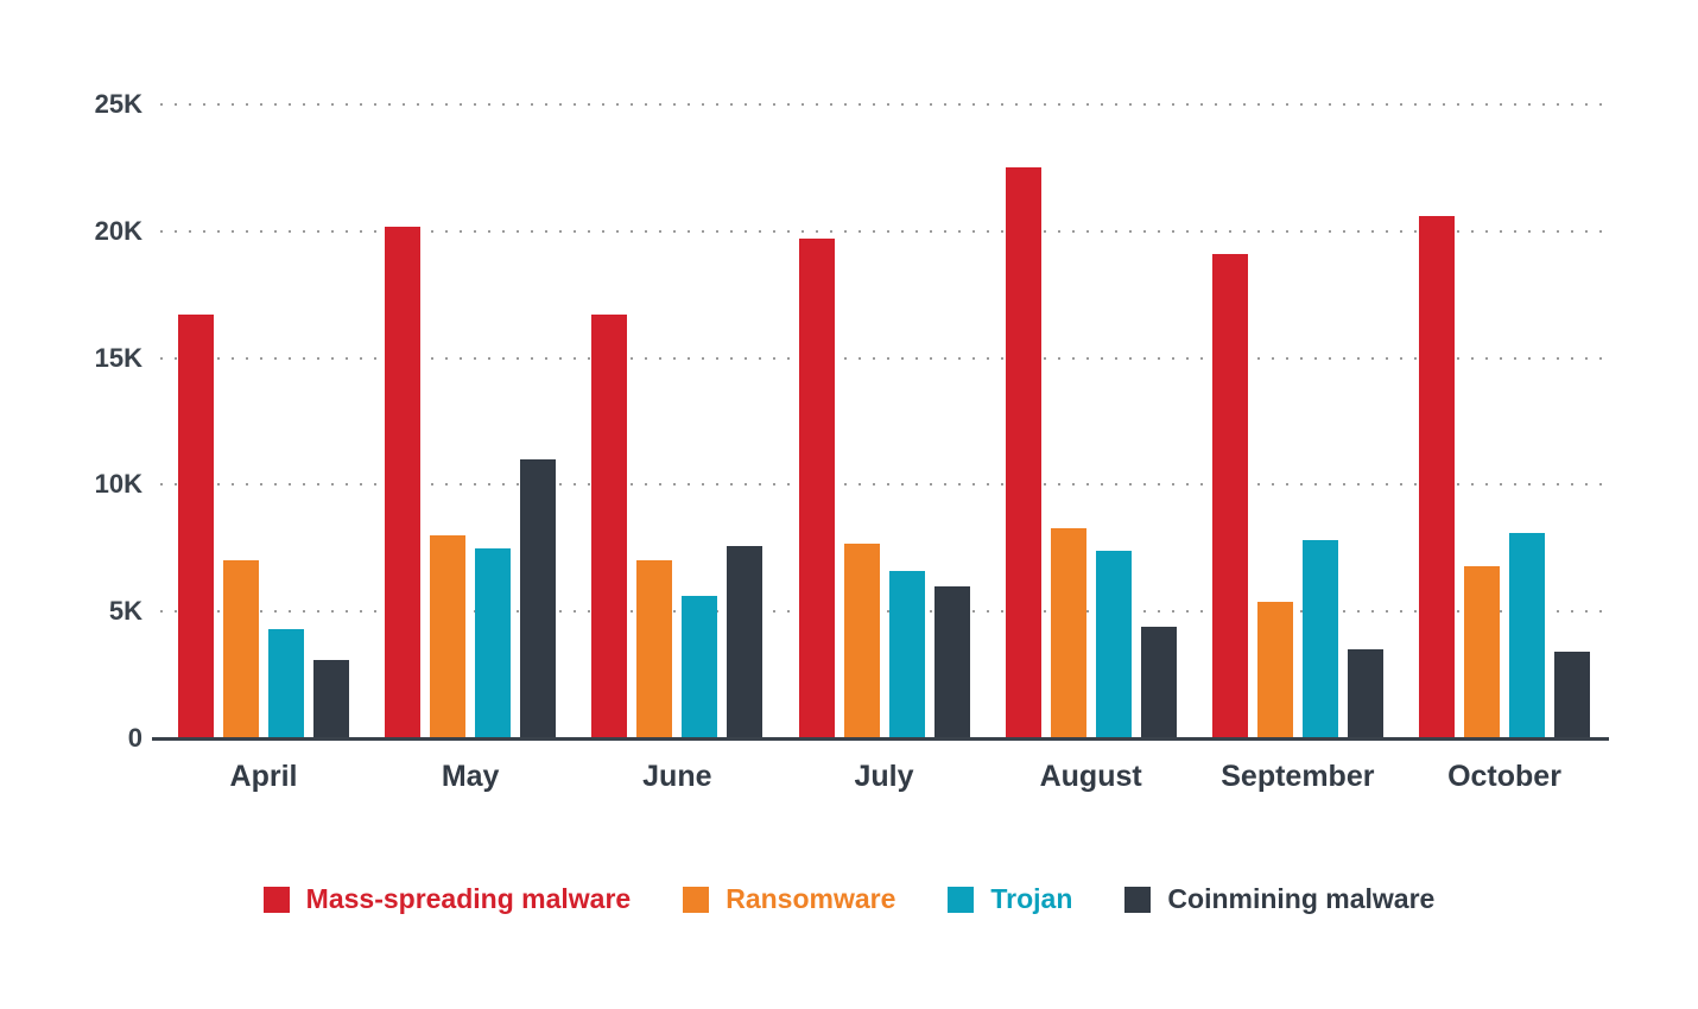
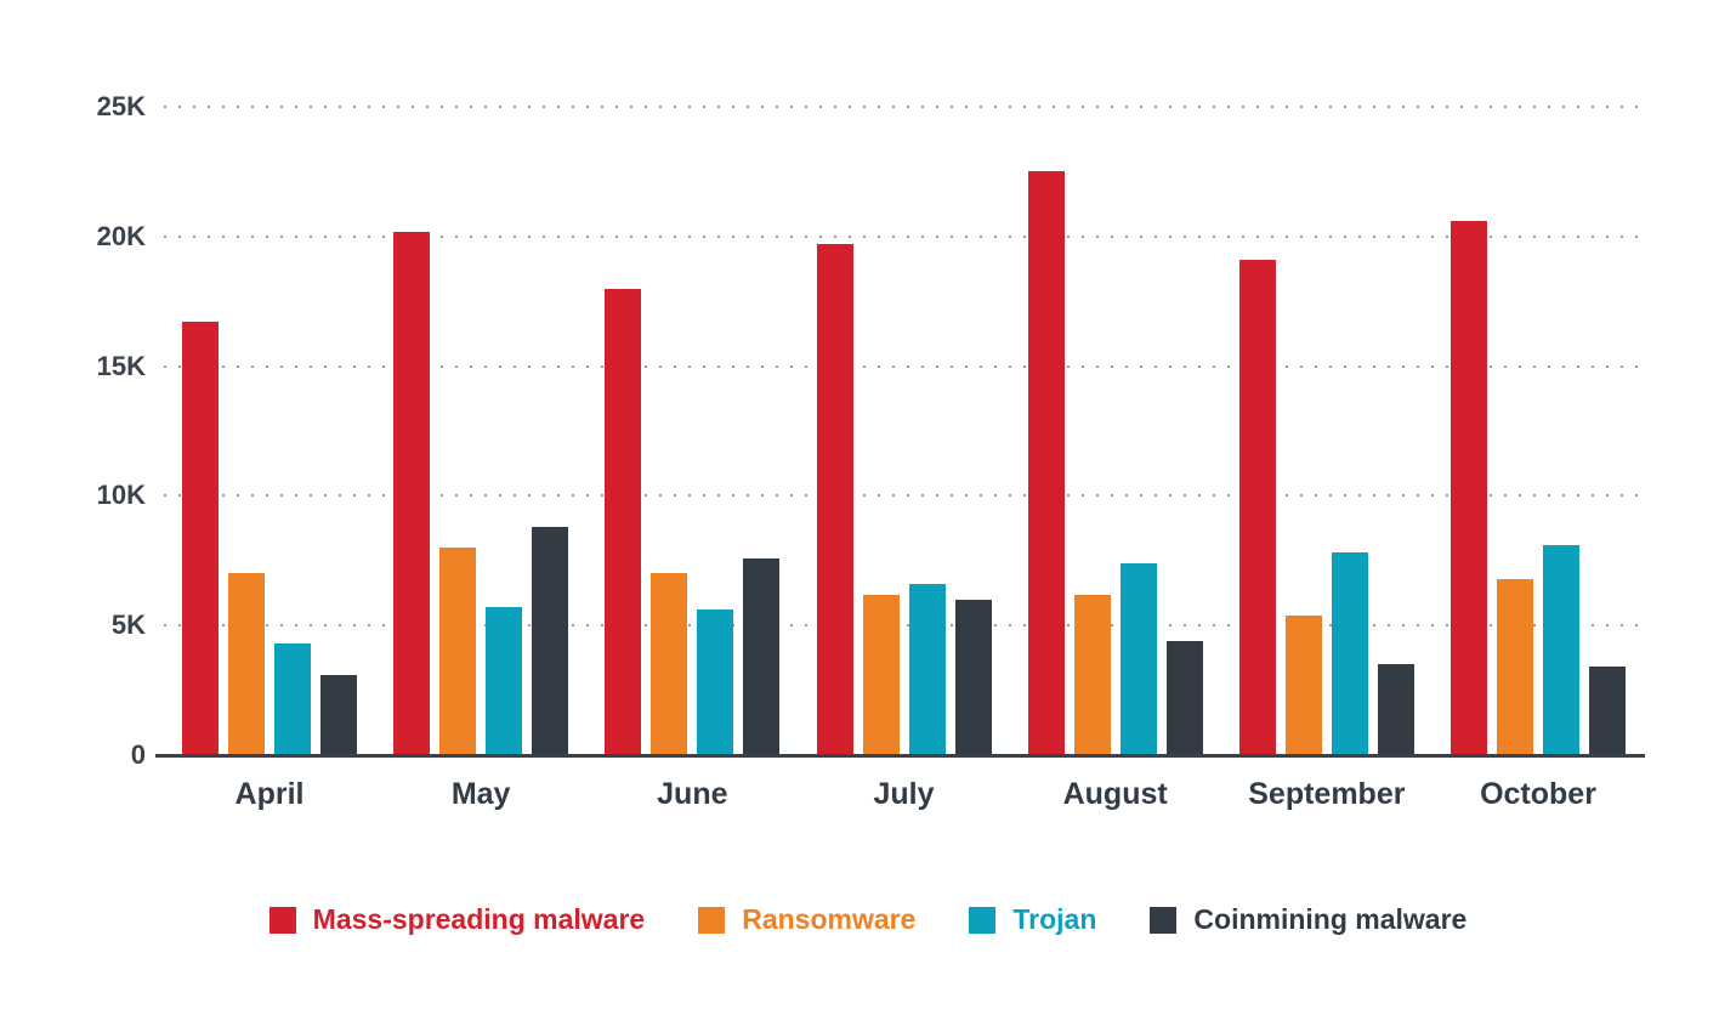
Trojan/May: 7.5K -> 5.7K
Coinmining malware/May: 11.0K -> 8.8K
Mass-spreading malware/June: 16.7K -> 18.0K
Ransomware/July: 7.7K -> 6.2K
Ransomware/August: 8.3K -> 6.2K
